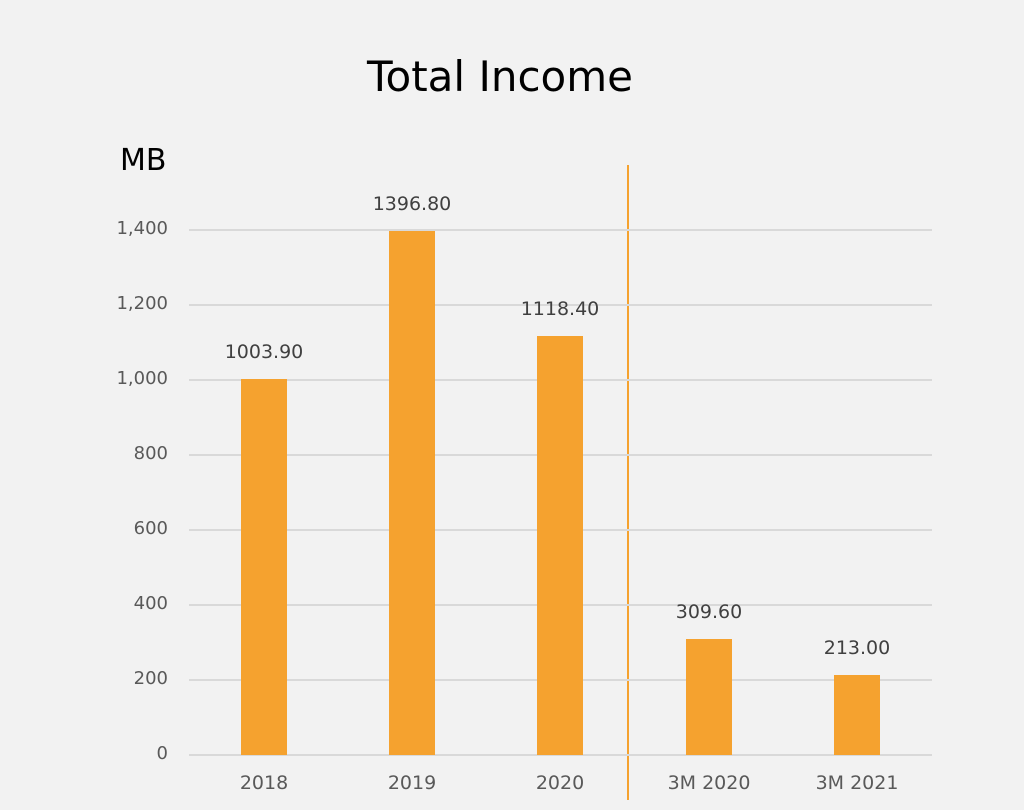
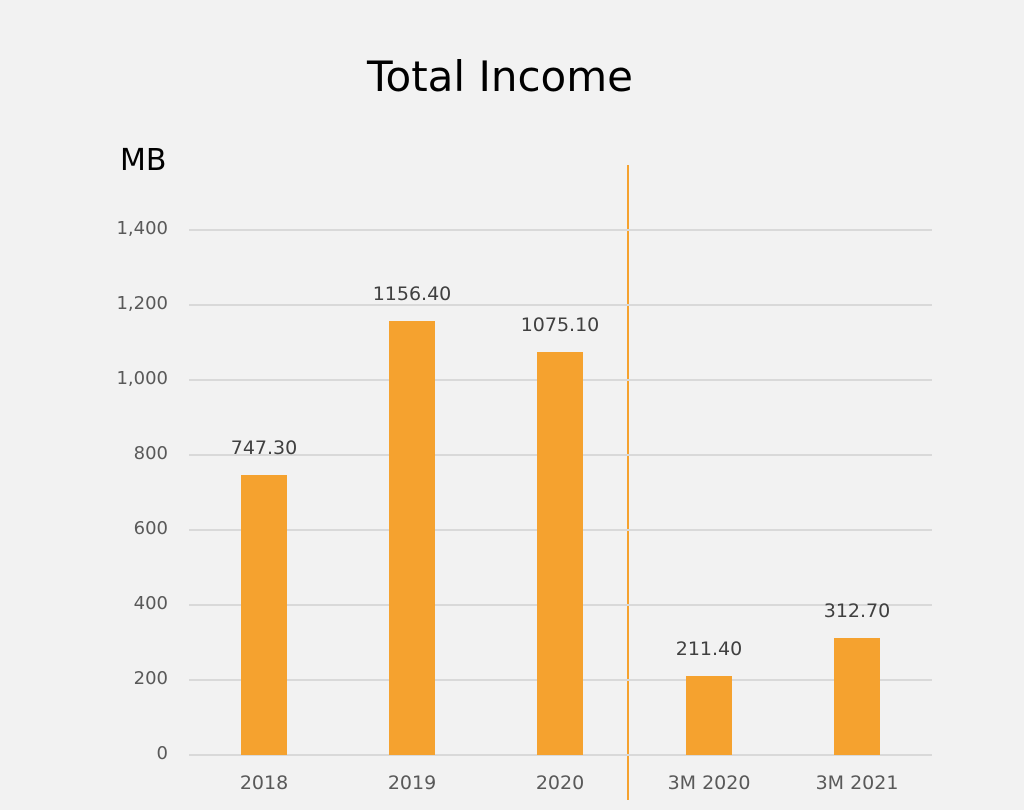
2018: 1003.90 -> 747.30
2019: 1396.80 -> 1156.40
2020: 1118.40 -> 1075.10
3M 2020: 309.60 -> 211.40
3M 2021: 213.00 -> 312.70
